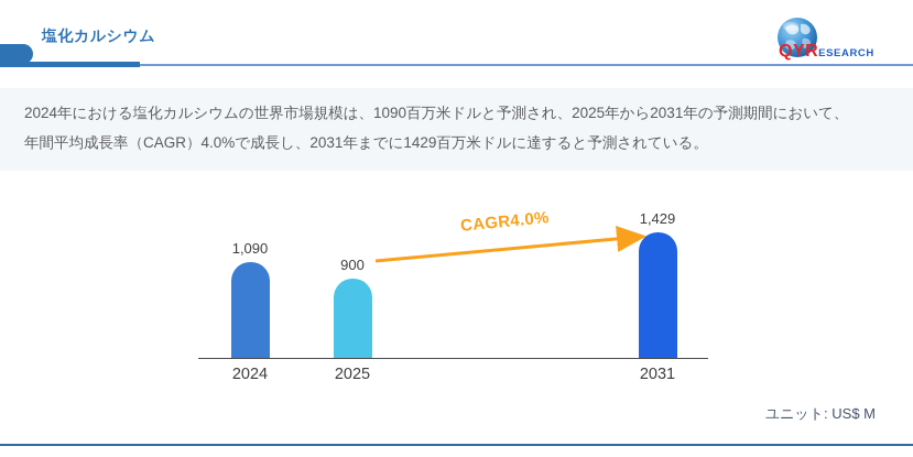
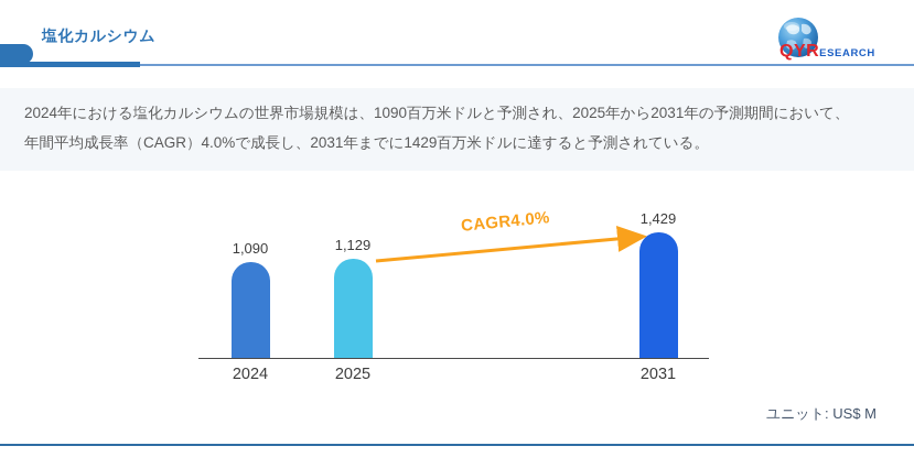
2025: 900 -> 1,129
